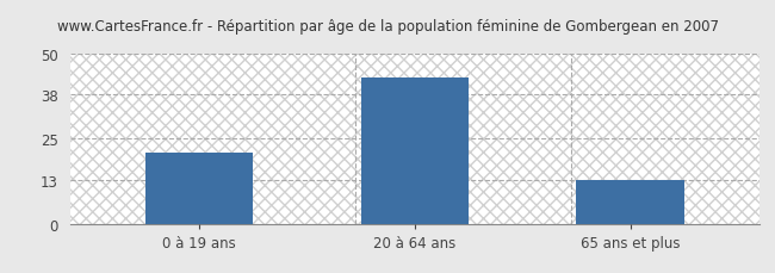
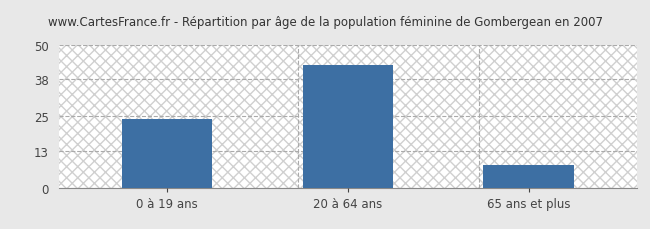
0 à 19 ans: 21 -> 24
65 ans et plus: 13 -> 8
